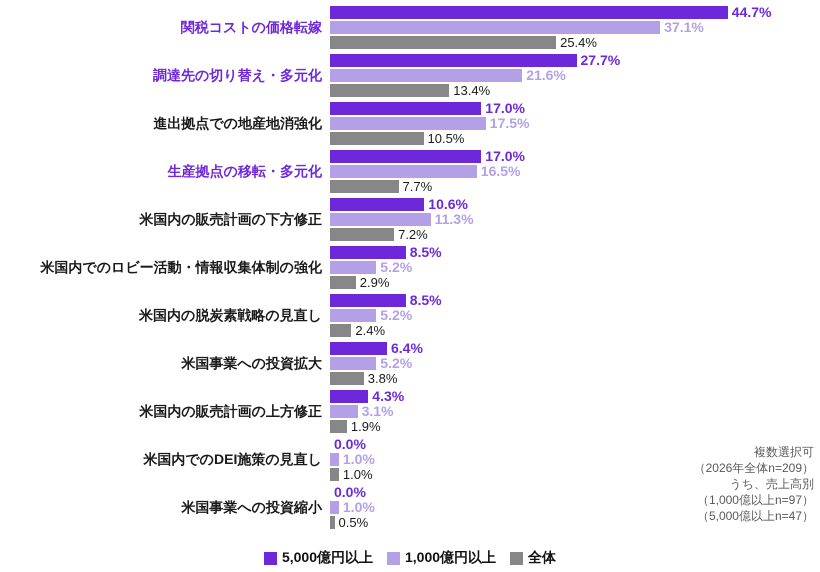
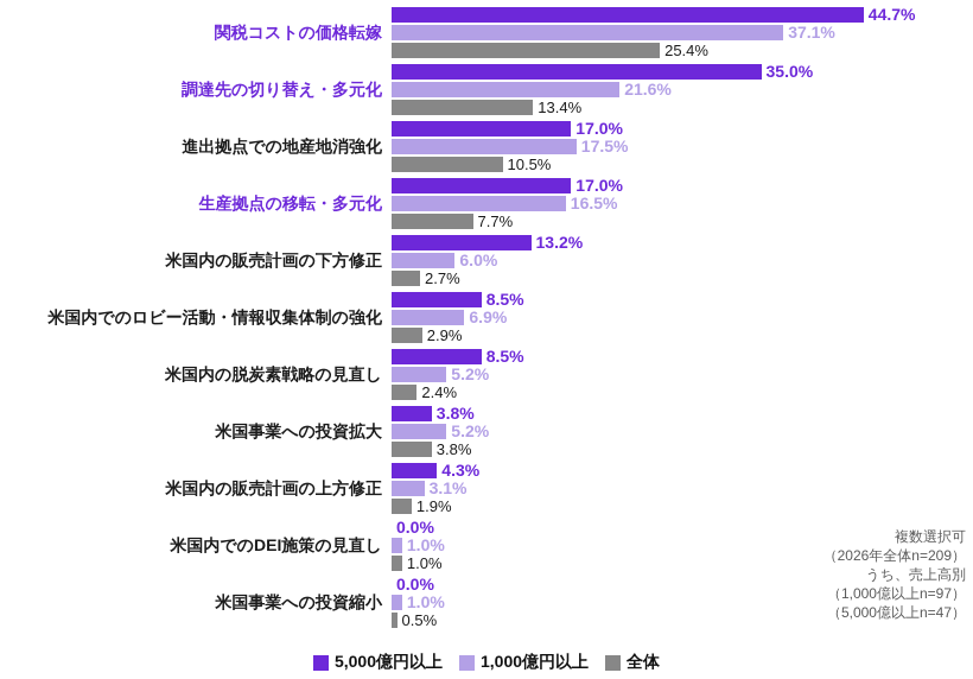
5,000億円以上/調達先の切り替え・多元化: 27.7% -> 35.0%
5,000億円以上/米国内の販売計画の下方修正: 10.6% -> 13.2%
1,000億円以上/米国内の販売計画の下方修正: 11.3% -> 6.0%
全体/米国内の販売計画の下方修正: 7.2% -> 2.7%
1,000億円以上/米国内でのロビー活動・情報収集体制の強化: 5.2% -> 6.9%
5,000億円以上/米国事業への投資拡大: 6.4% -> 3.8%
